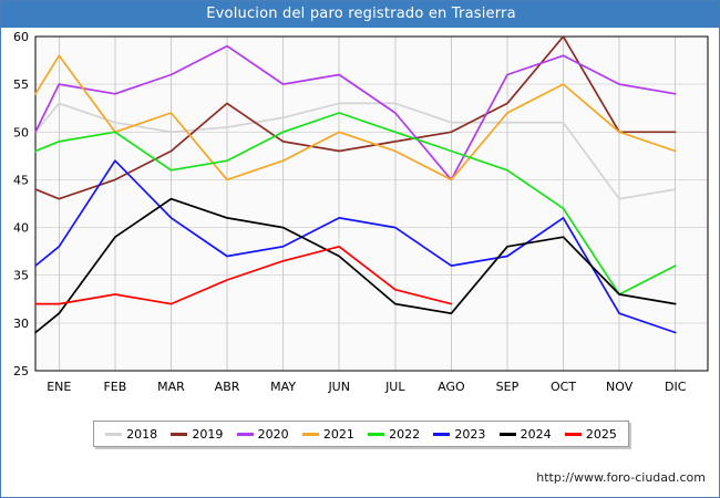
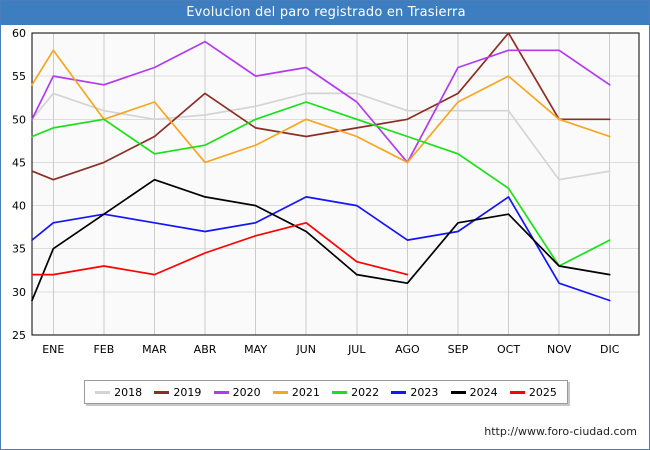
2024/ENE: 31 -> 35
2023/FEB: 47 -> 39
2023/MAR: 41 -> 38
2020/NOV: 55 -> 58
